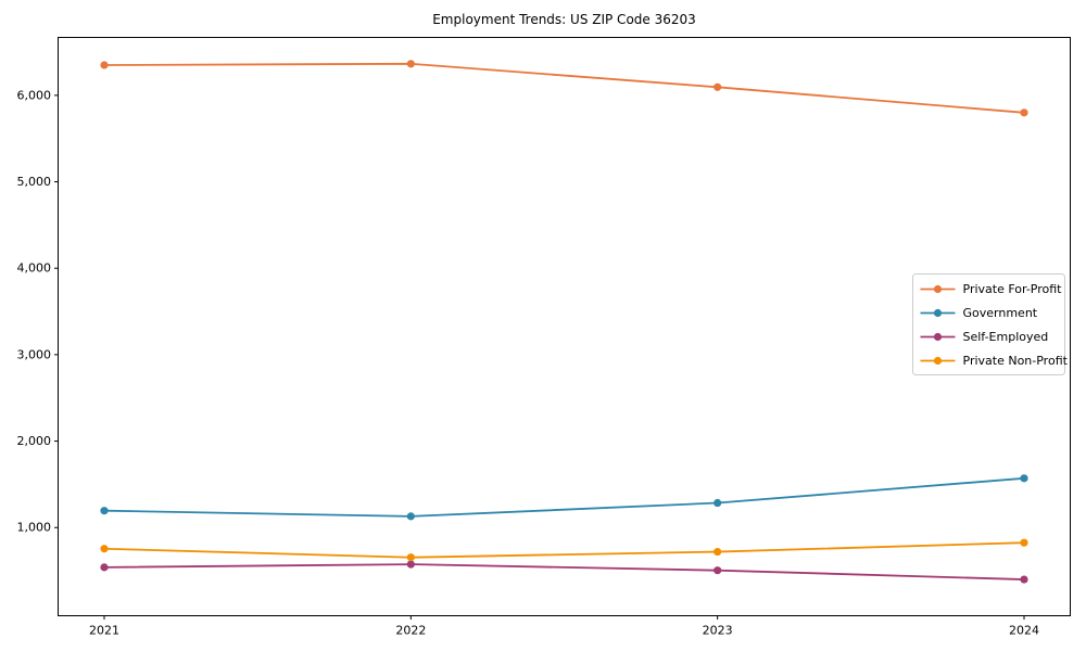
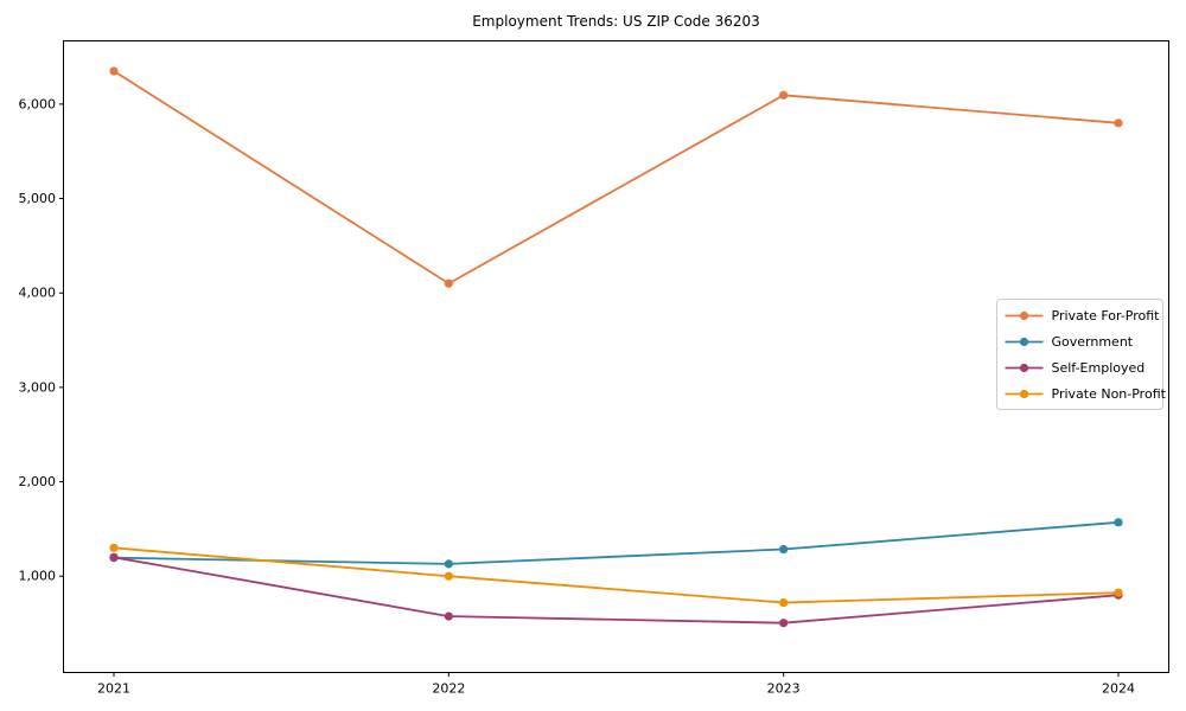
Self-Employed/2021: 500 -> 1200
Private Non-Profit/2021: 800 -> 1300
Private For-Profit/2022: 6400 -> 4100
Private Non-Profit/2022: 700 -> 1000
Self-Employed/2024: 400 -> 800
